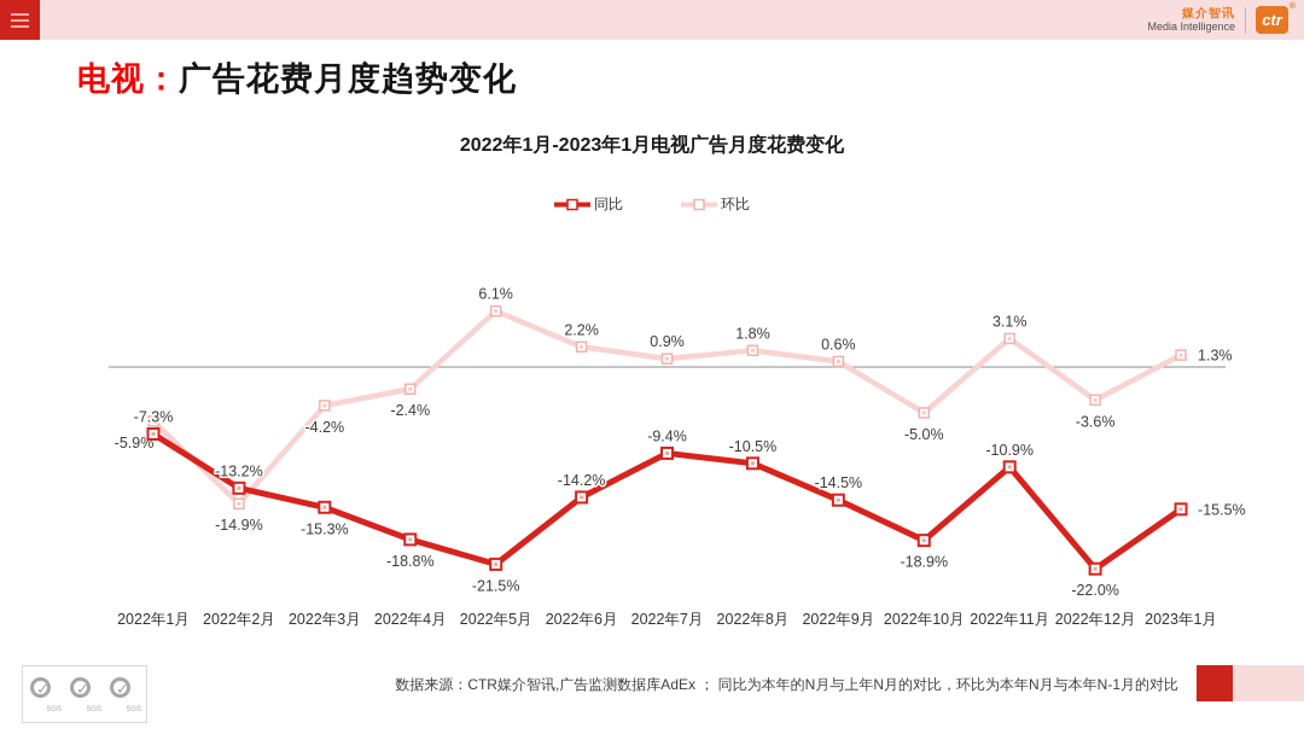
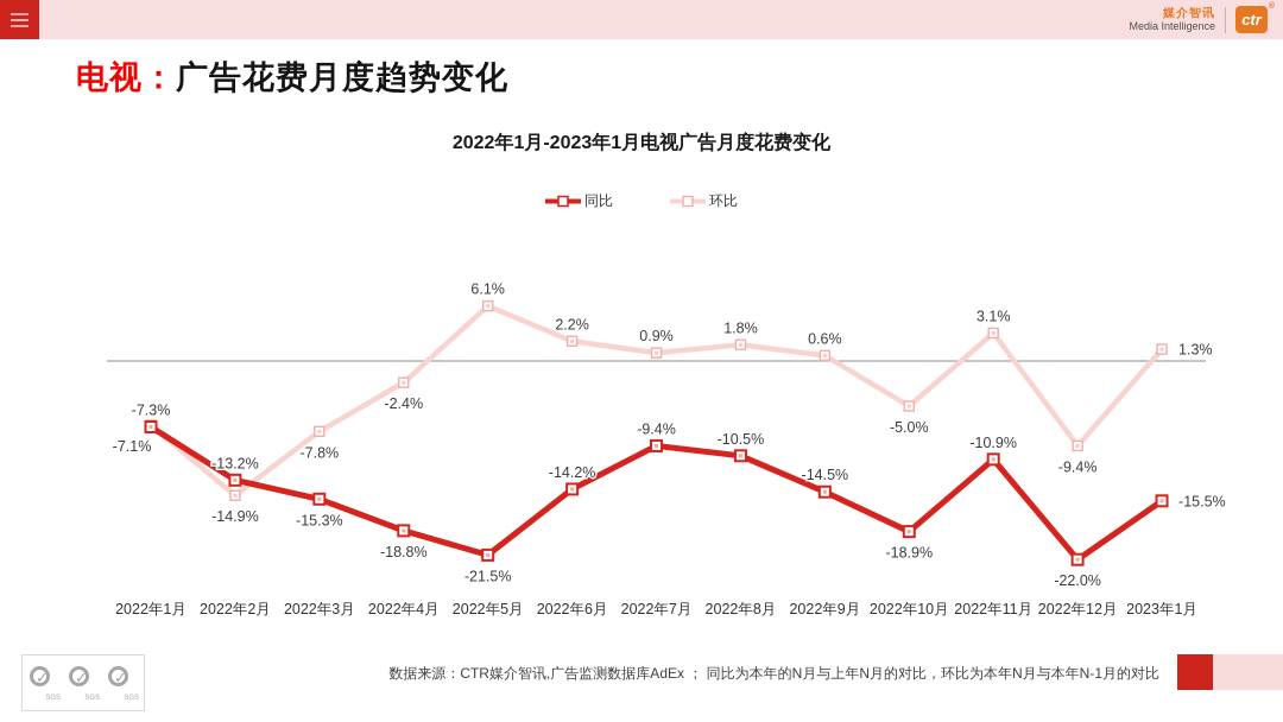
环比/2022年1月: -5.9% -> -7.1%
环比/2022年3月: -4.2% -> -7.8%
环比/2022年12月: -3.6% -> -9.4%
